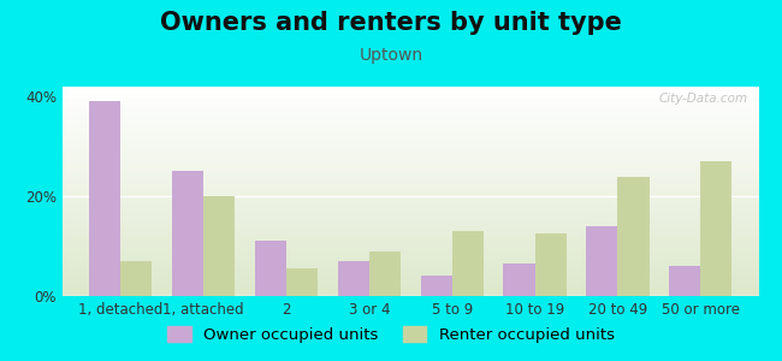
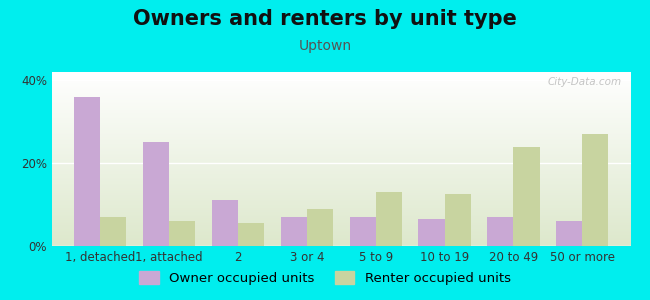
Owner occupied units/1, detached: 39.0% -> 36.0%
Renter occupied units/1, attached: 20.0% -> 6.0%
Owner occupied units/5 to 9: 4.0% -> 7.0%
Owner occupied units/20 to 49: 14.0% -> 7.0%
